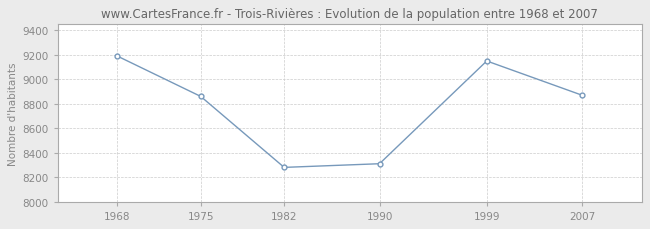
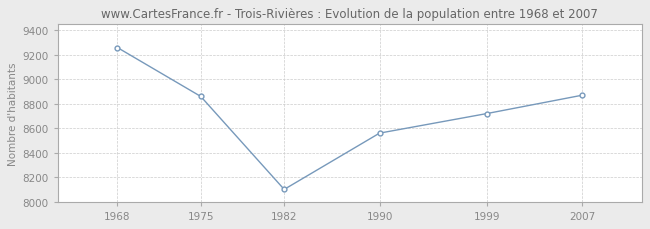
1968: 9190 -> 9260
1982: 8280 -> 8100
1990: 8310 -> 8560
1999: 9150 -> 8720
